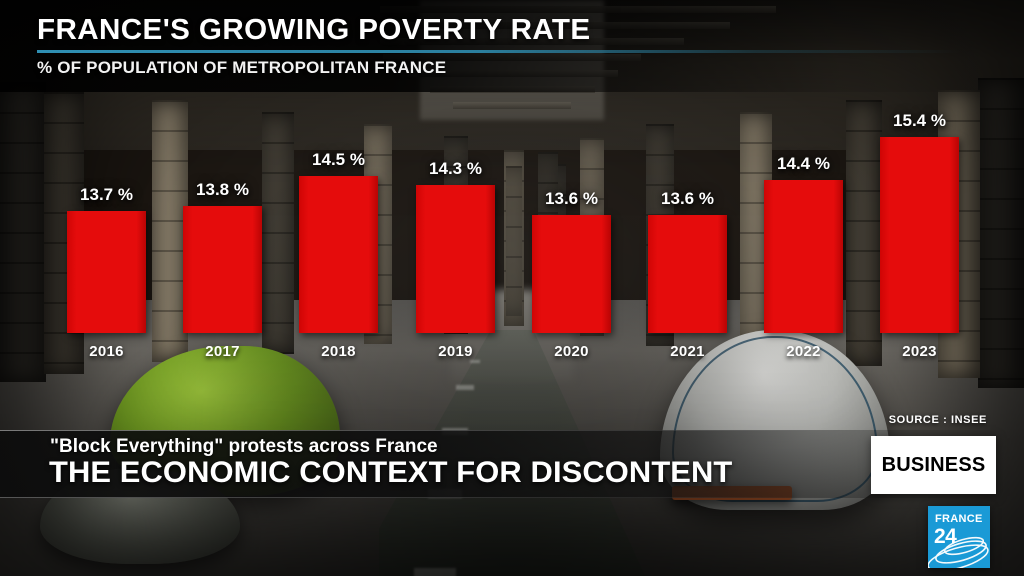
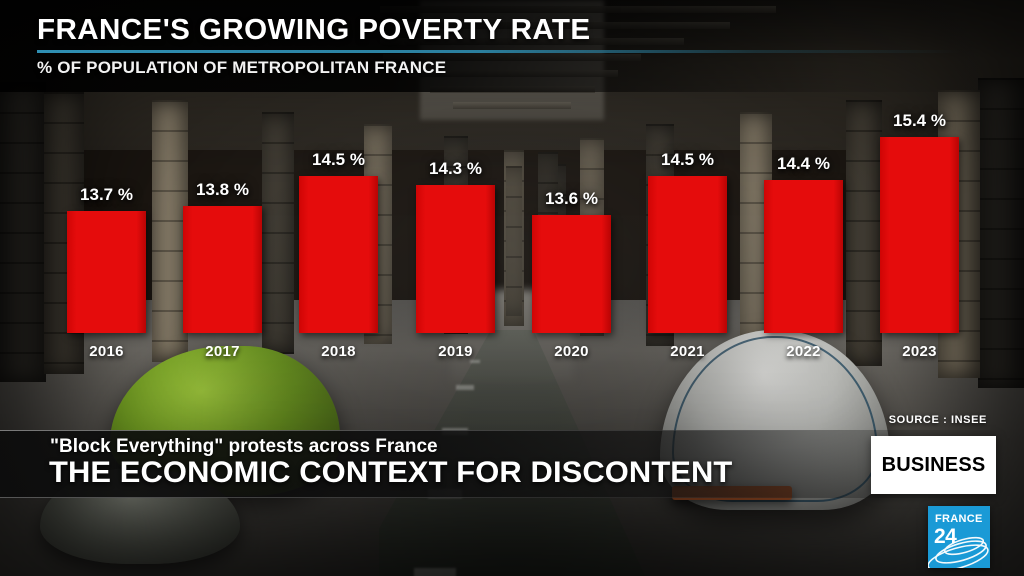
2021: 13.6 -> 14.5
